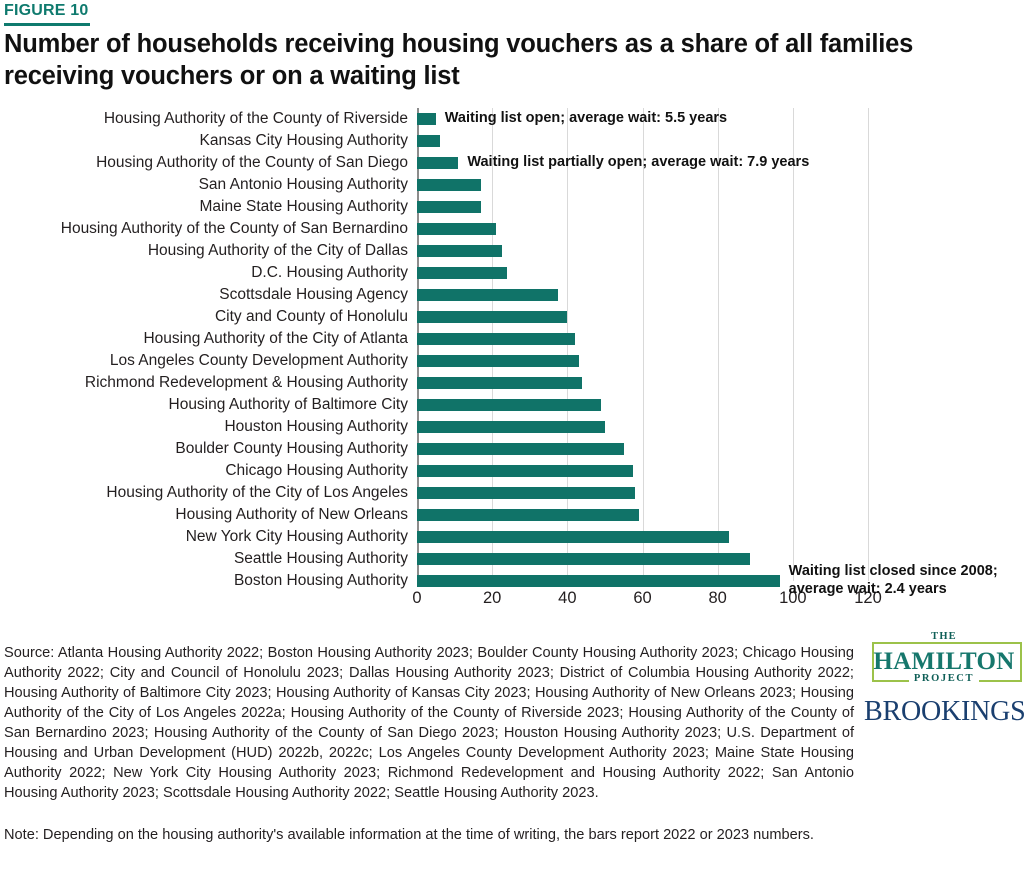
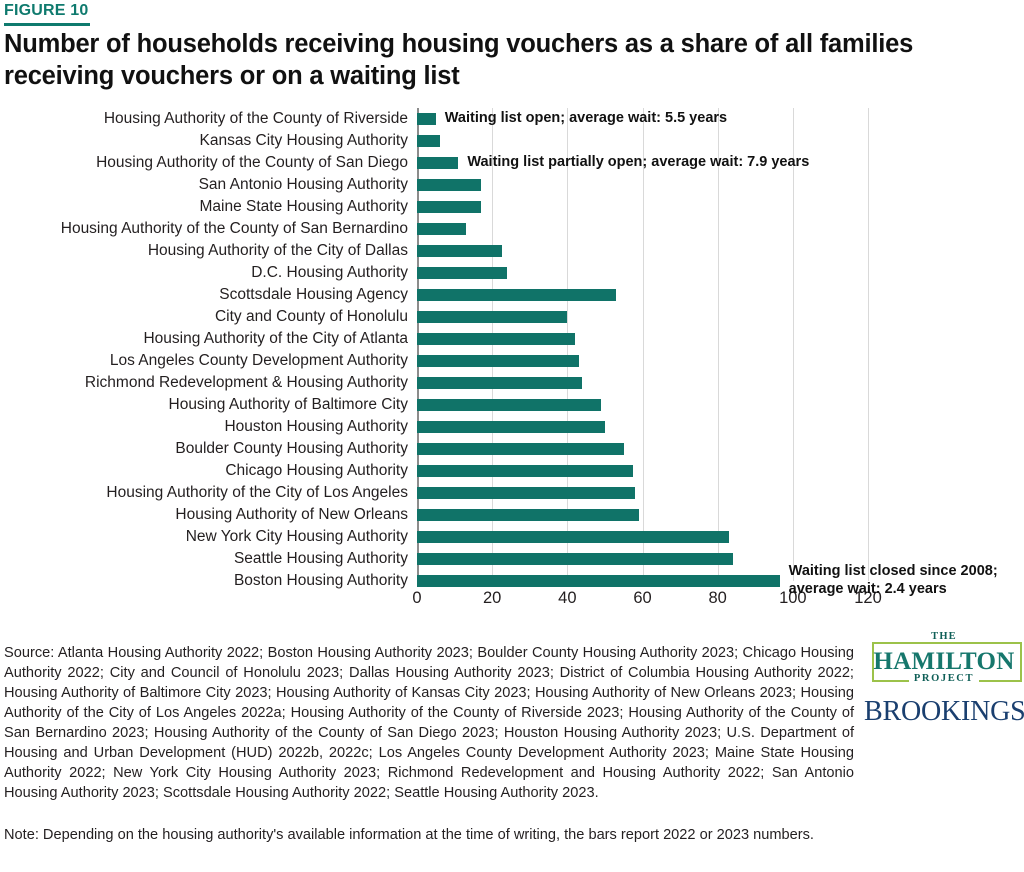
Housing Authority of the County of San Bernardino: 21 -> 13
Scottsdale Housing Agency: 38 -> 53
Seattle Housing Authority: 88 -> 84
